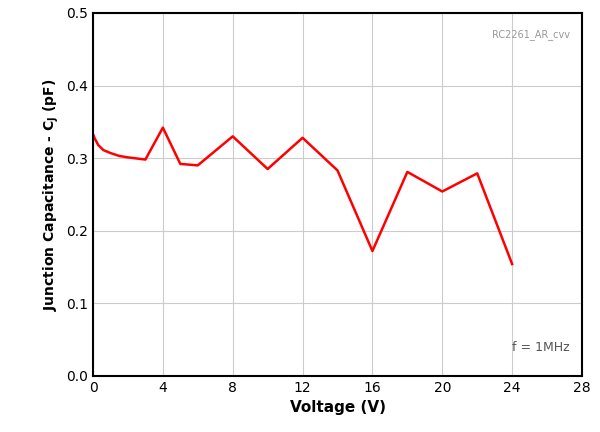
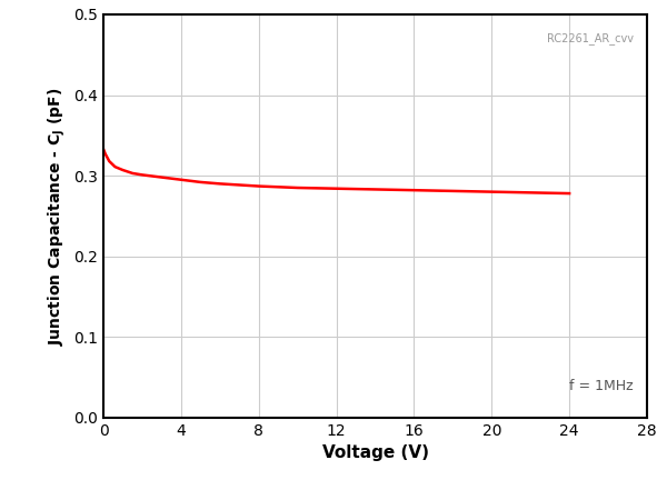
4: 0.342 -> 0.295
8: 0.330 -> 0.287
12: 0.328 -> 0.284
16: 0.172 -> 0.282
20: 0.254 -> 0.280
24: 0.154 -> 0.278
